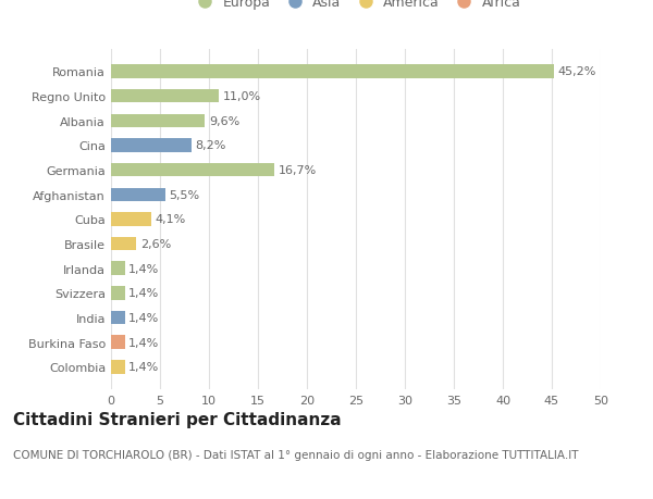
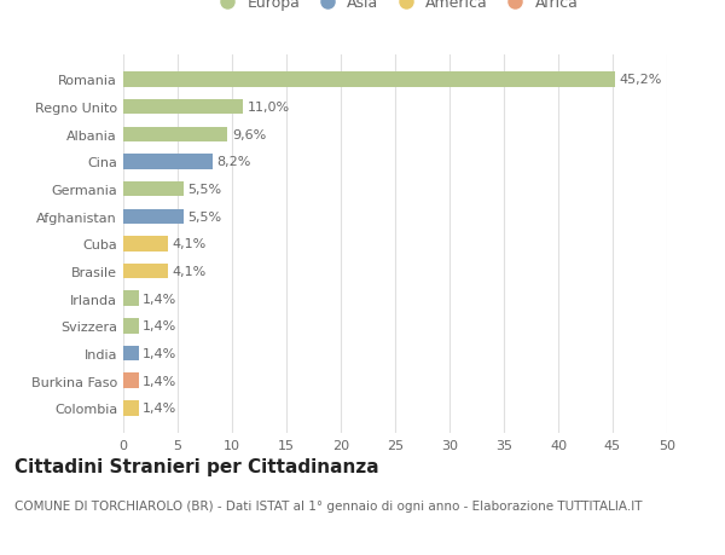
Germania: 16,7% -> 5,5%
Brasile: 2,6% -> 4,1%
